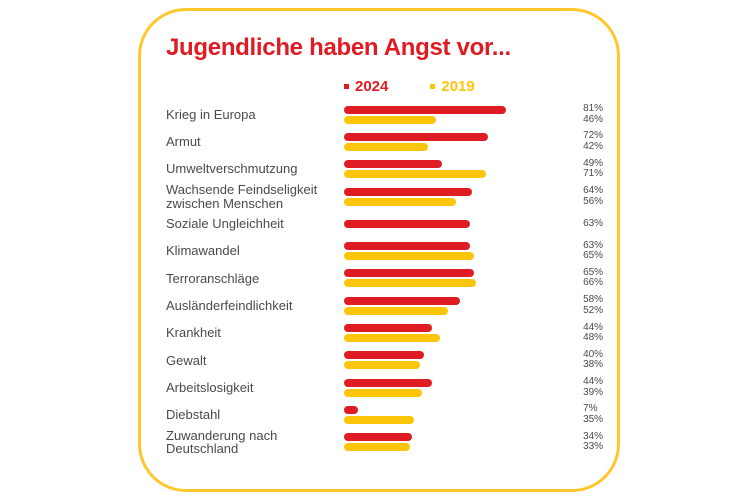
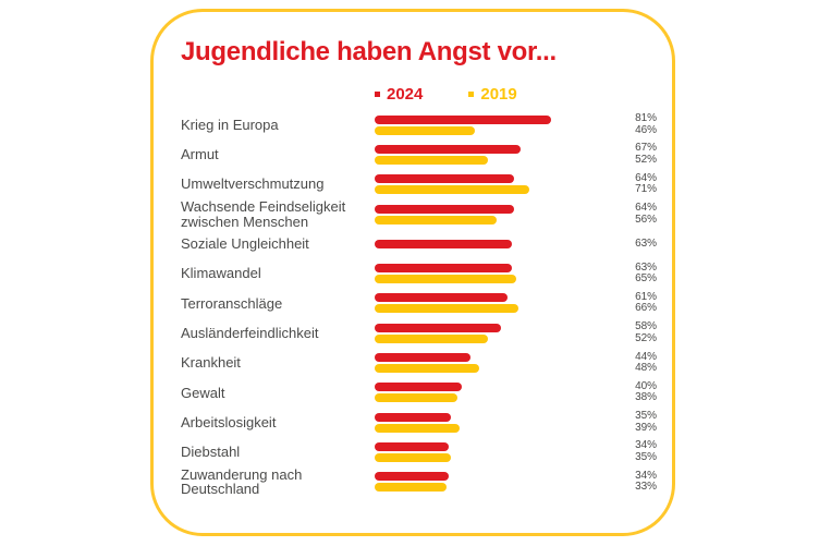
2024/Armut: 72% -> 67%
2019/Armut: 42% -> 52%
2024/Umweltverschmutzung: 49% -> 64%
2024/Terroranschläge: 65% -> 61%
2024/Arbeitslosigkeit: 44% -> 35%
2024/Diebstahl: 7% -> 34%
